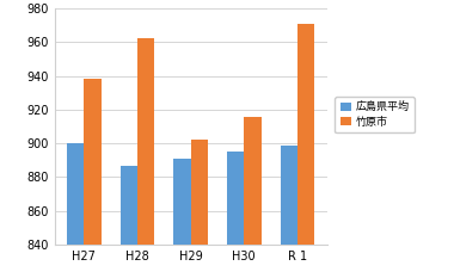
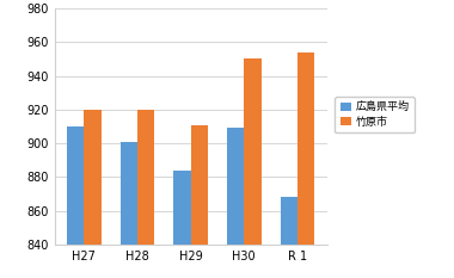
広島県平均/H27: 900 -> 910
竹原市/H27: 938 -> 920
広島県平均/H28: 887 -> 901
竹原市/H28: 962 -> 920
広島県平均/H29: 891 -> 884
竹原市/H29: 902 -> 911
広島県平均/H30: 895 -> 909
竹原市/H30: 916 -> 950
広島県平均/R 1: 899 -> 868
竹原市/R 1: 971 -> 954
